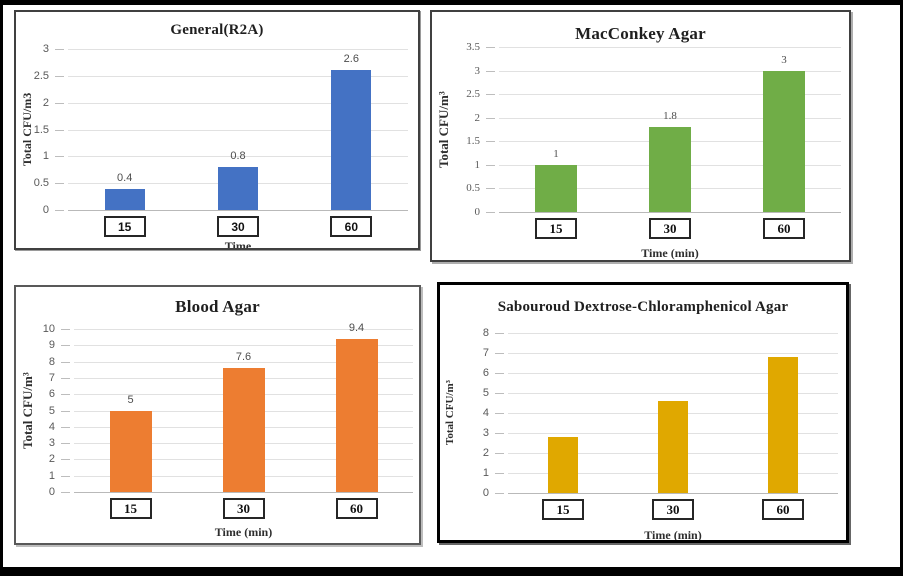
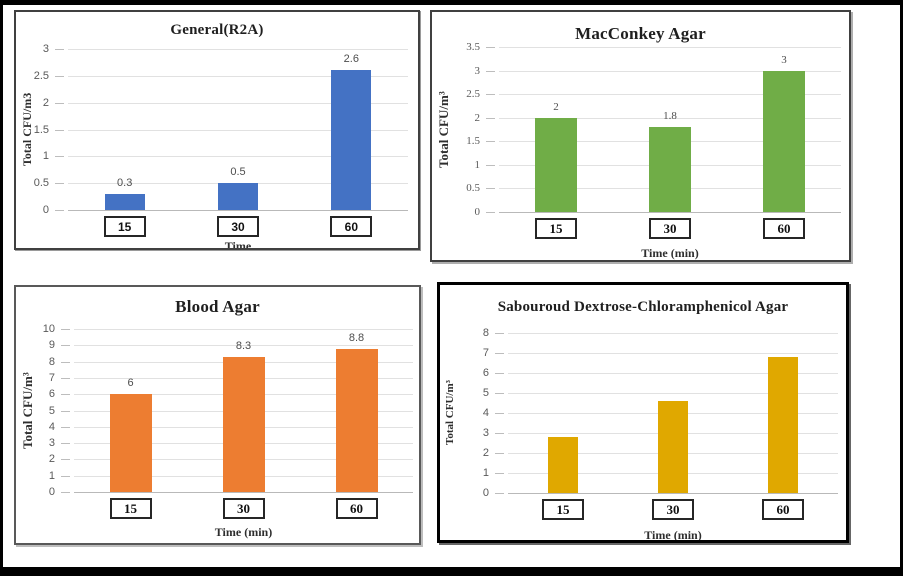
General(R2A)/15: 0.4 -> 0.3
General(R2A)/30: 0.8 -> 0.5
MacConkey Agar/15: 1 -> 2
Blood Agar/15: 5 -> 6
Blood Agar/30: 7.6 -> 8.3
Blood Agar/60: 9.4 -> 8.8
